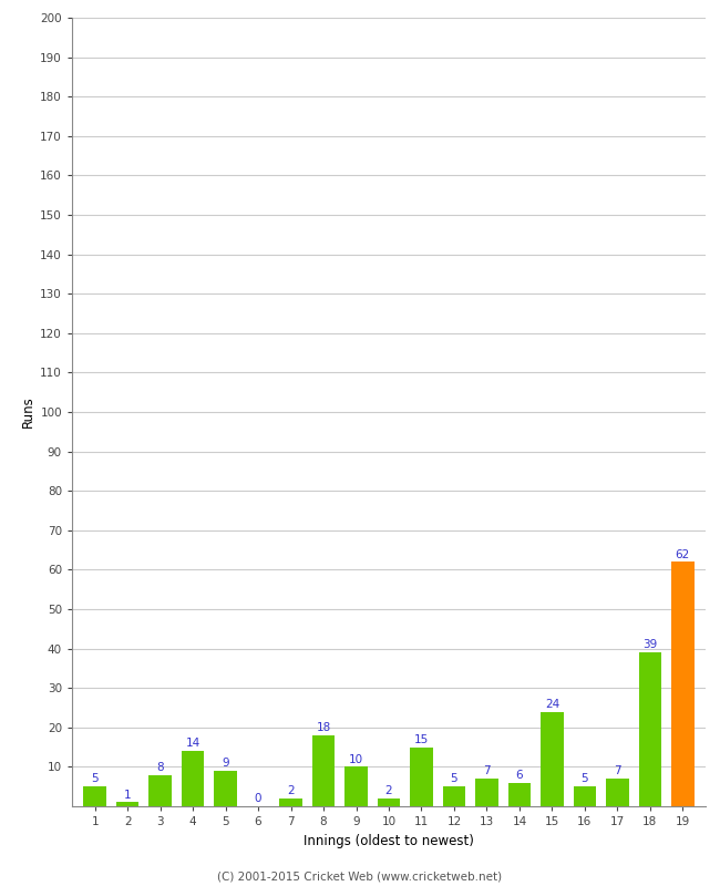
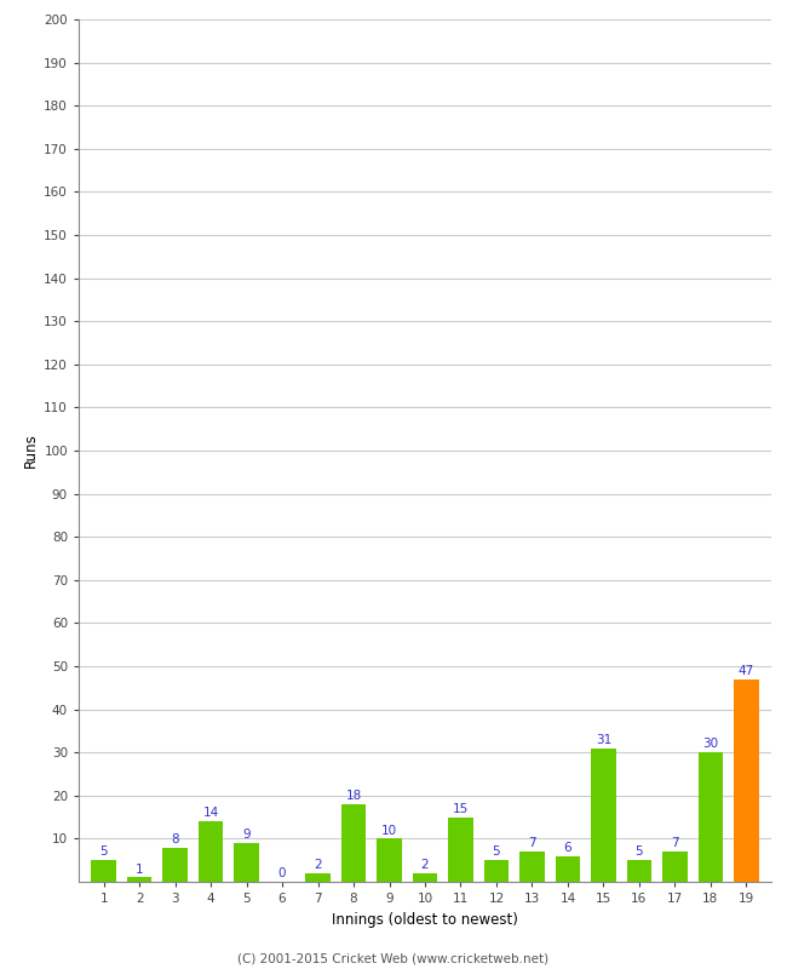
15: 24 -> 31
18: 39 -> 30
19: 62 -> 47
